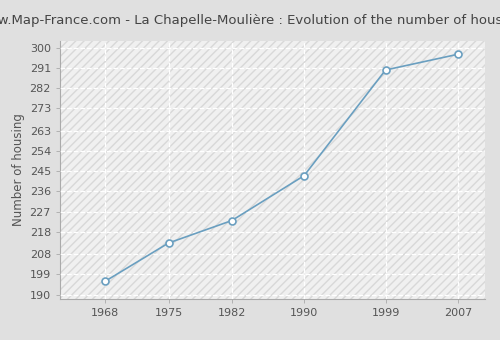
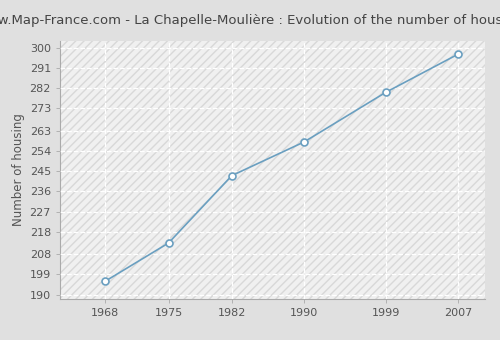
1982: 223 -> 243
1990: 243 -> 258
1999: 290 -> 280
